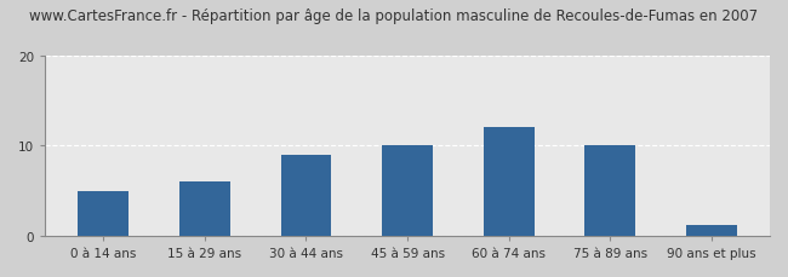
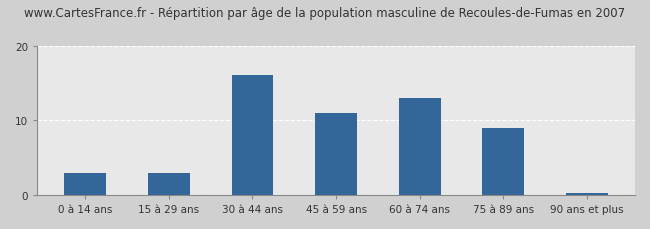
0 à 14 ans: 5.0 -> 3.0
15 à 29 ans: 6.0 -> 3.0
30 à 44 ans: 9.0 -> 16.0
45 à 59 ans: 10.0 -> 11.0
60 à 74 ans: 12.0 -> 13.0
75 à 89 ans: 10.0 -> 9.0
90 ans et plus: 1.2 -> 0.3
